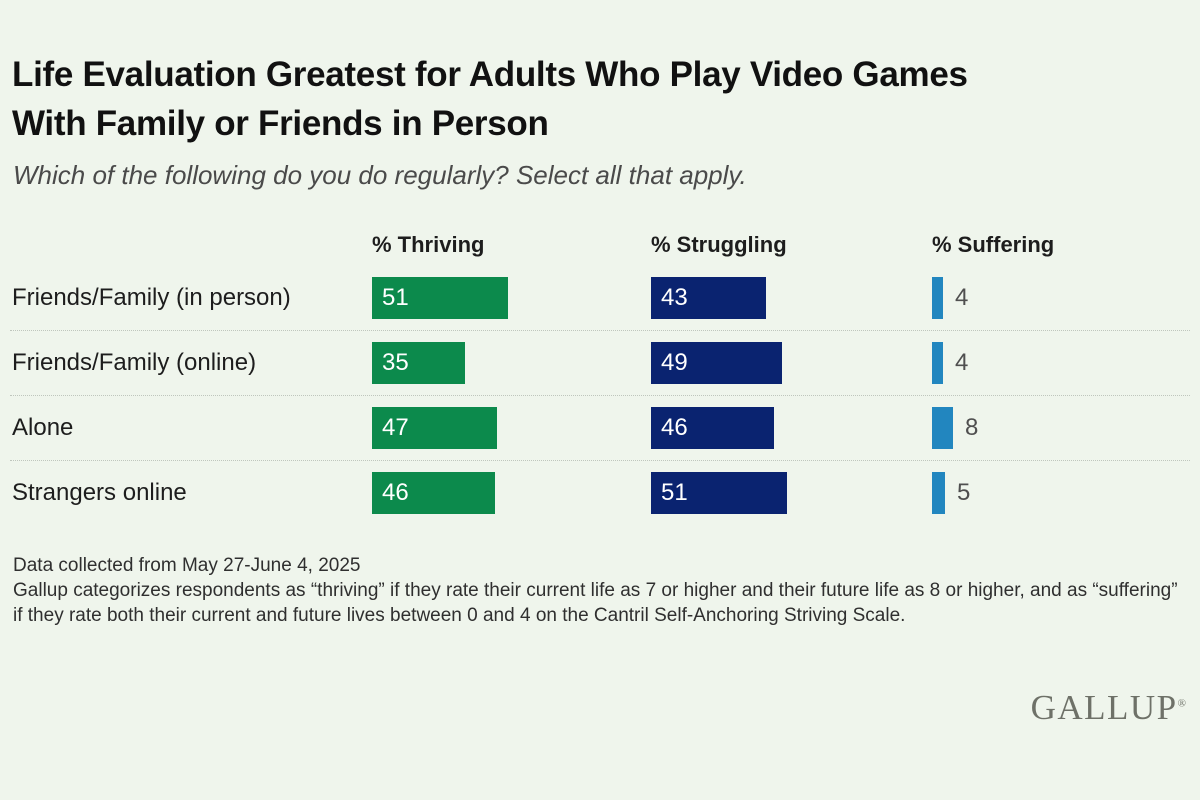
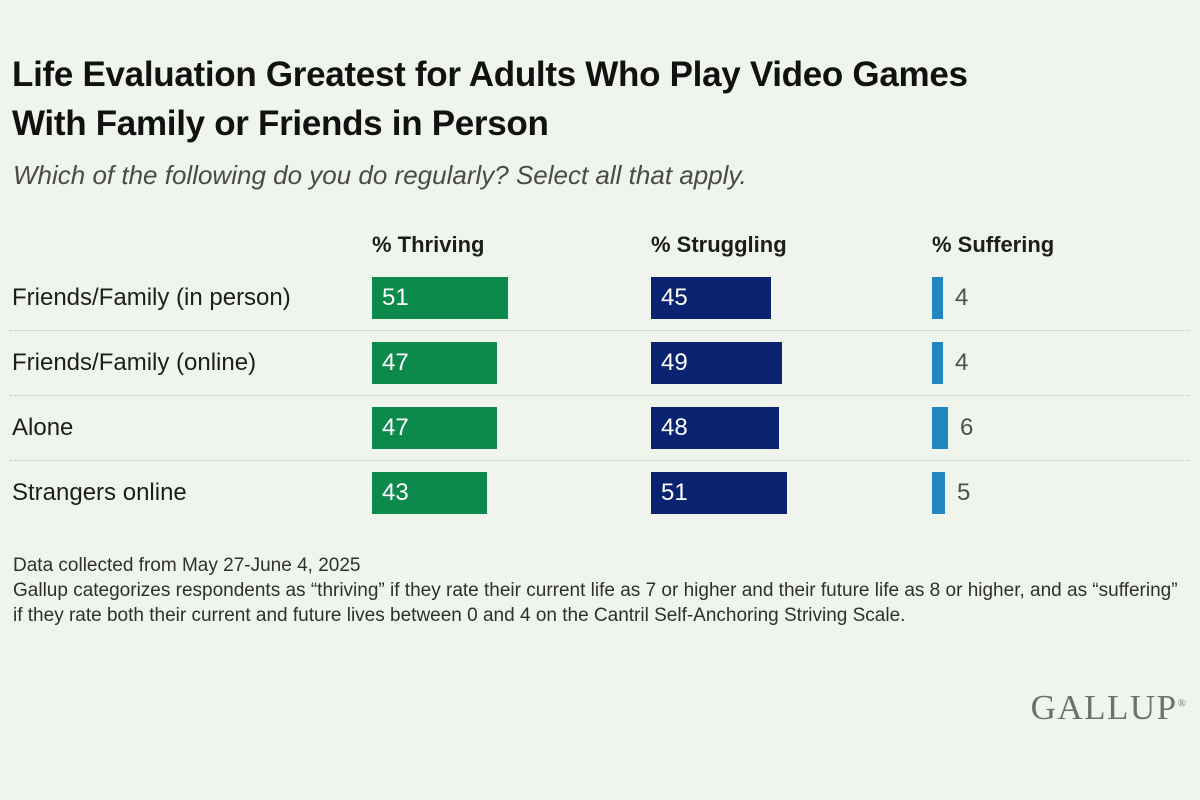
% Struggling/Friends/Family (in person): 43 -> 45
% Thriving/Friends/Family (online): 35 -> 47
% Struggling/Alone: 46 -> 48
% Suffering/Alone: 8 -> 6
% Thriving/Strangers online: 46 -> 43
